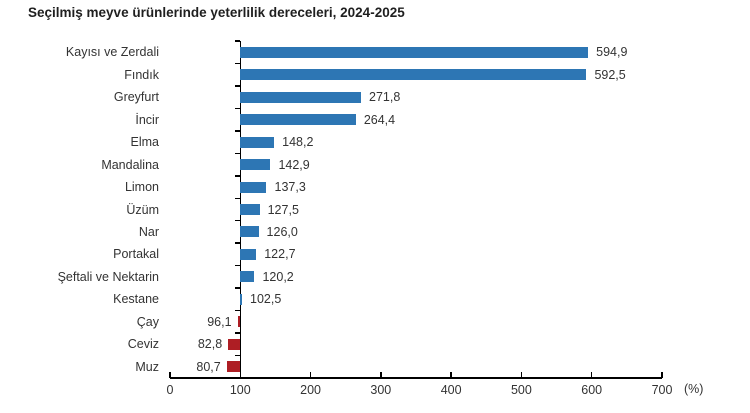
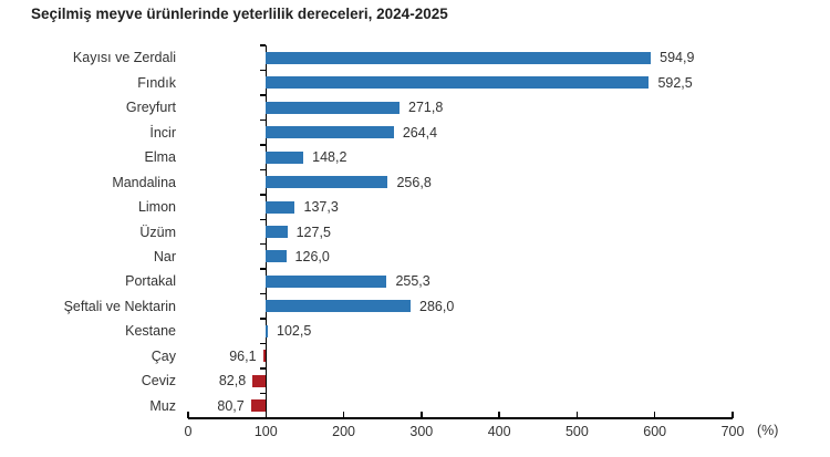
Mandalina: 142,9 -> 256,8
Portakal: 122,7 -> 255,3
Şeftali ve Nektarin: 120,2 -> 286,0
